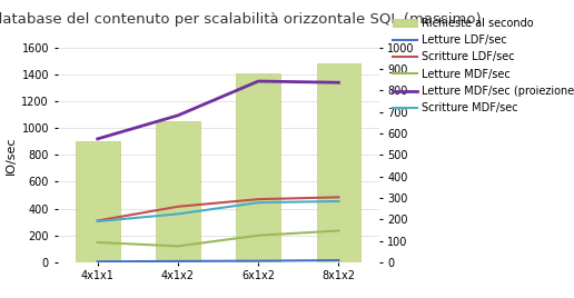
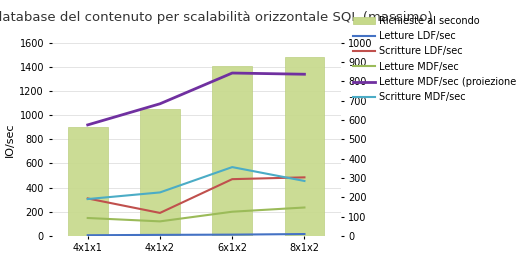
Scritture LDF/sec/4x1x2: 420 -> 190
Scritture MDF/sec/6x1x2: 440 -> 570
